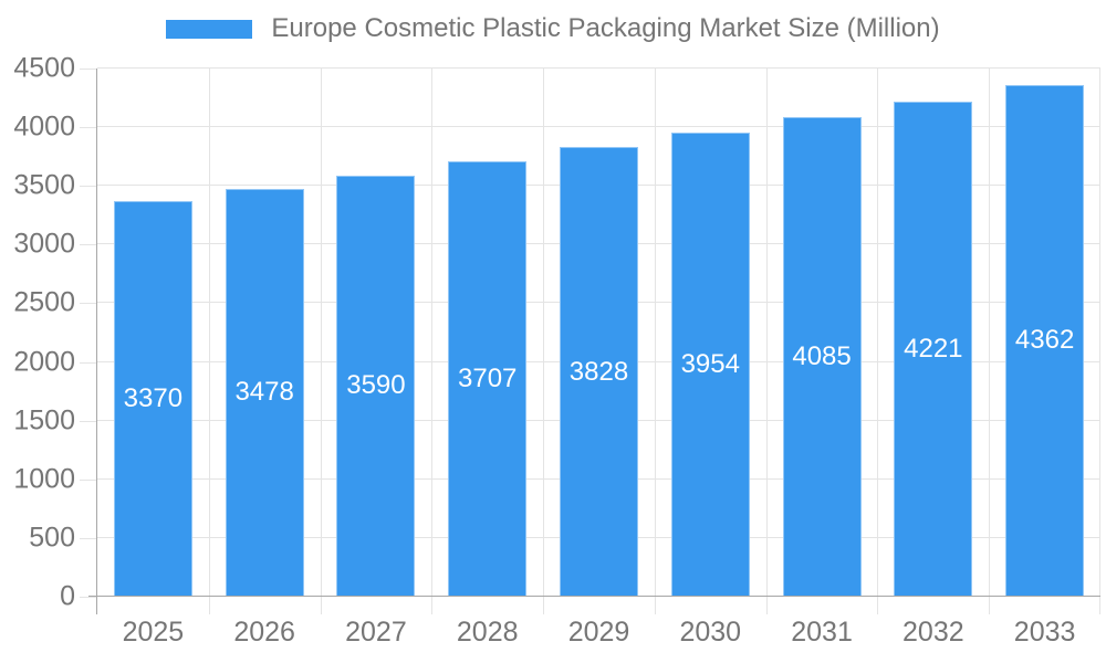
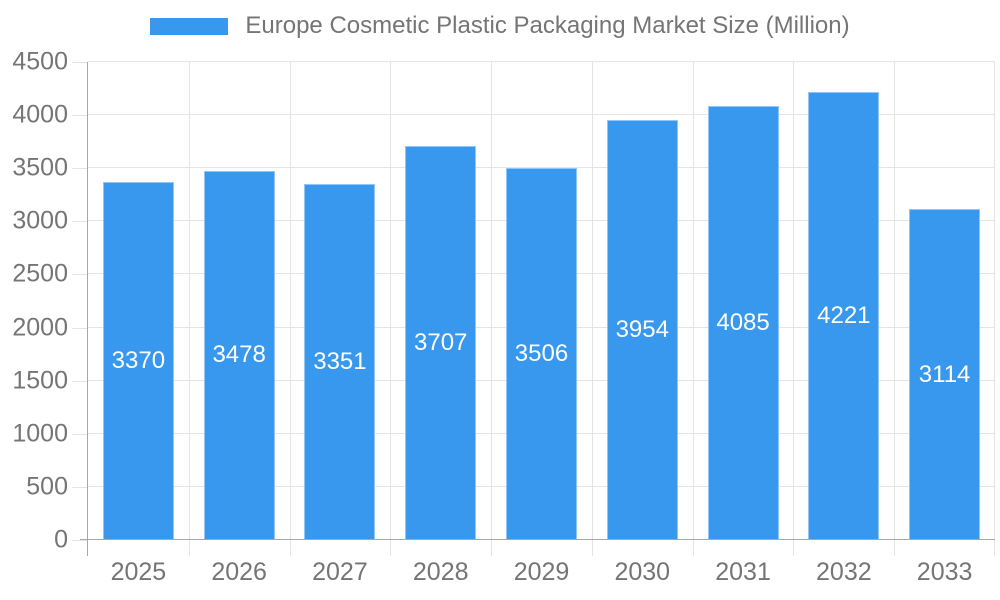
2027: 3590 -> 3351
2029: 3828 -> 3506
2033: 4362 -> 3114
